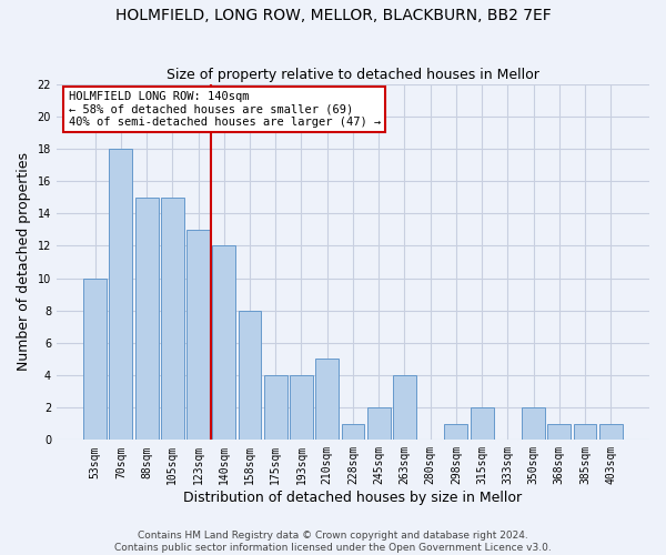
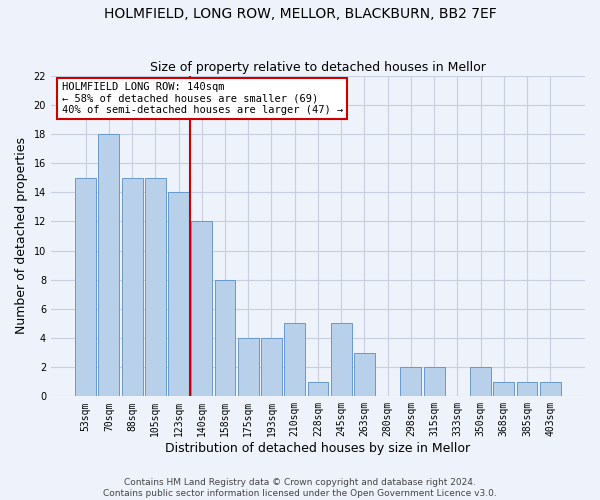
53sqm: 10 -> 15
123sqm: 13 -> 14
245sqm: 2 -> 5
263sqm: 4 -> 3
298sqm: 1 -> 2
